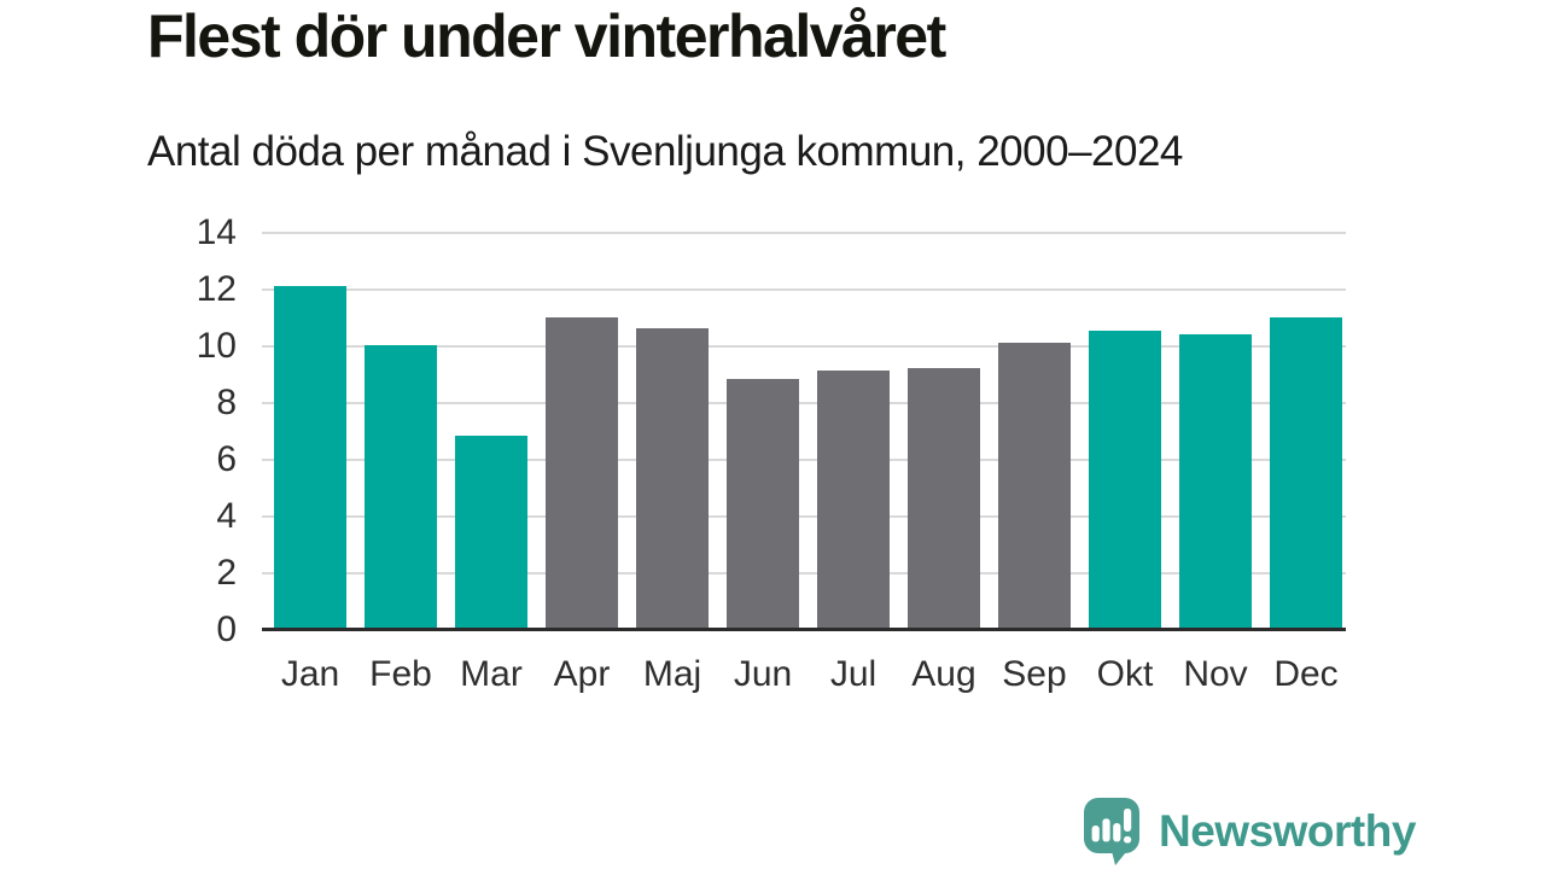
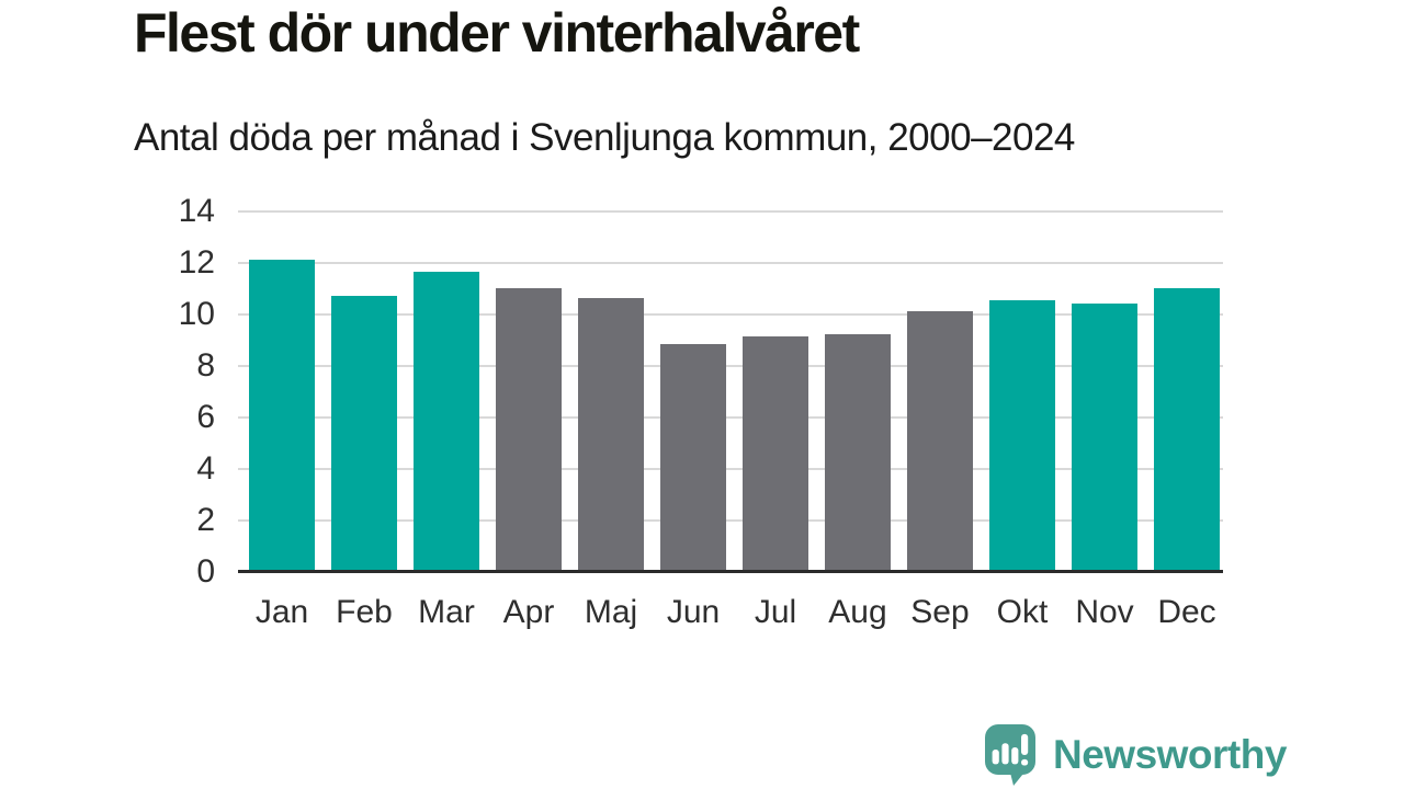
Feb: 10.0 -> 10.7
Mar: 6.8 -> 11.6
